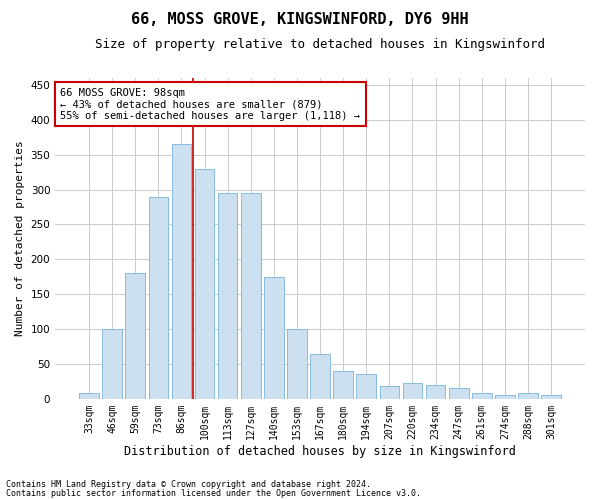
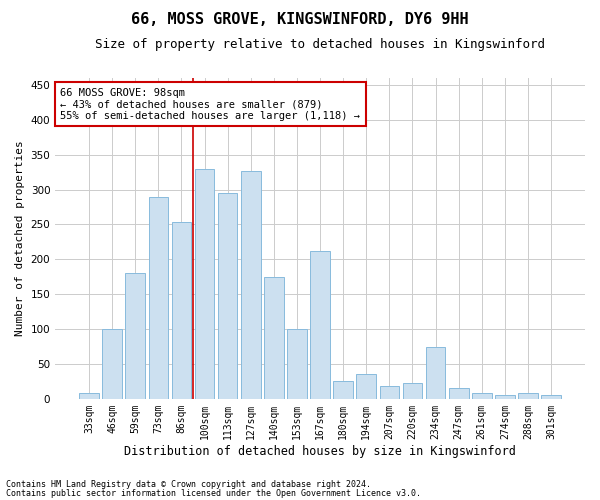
86sqm: 365 -> 254
127sqm: 295 -> 326
167sqm: 65 -> 212
180sqm: 40 -> 26
234sqm: 20 -> 74
